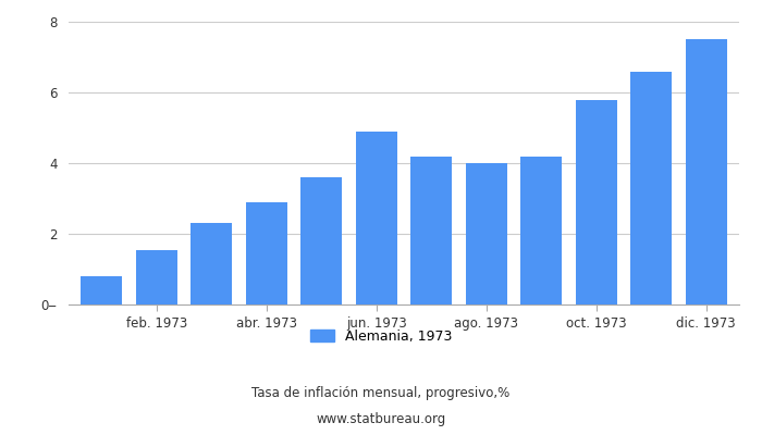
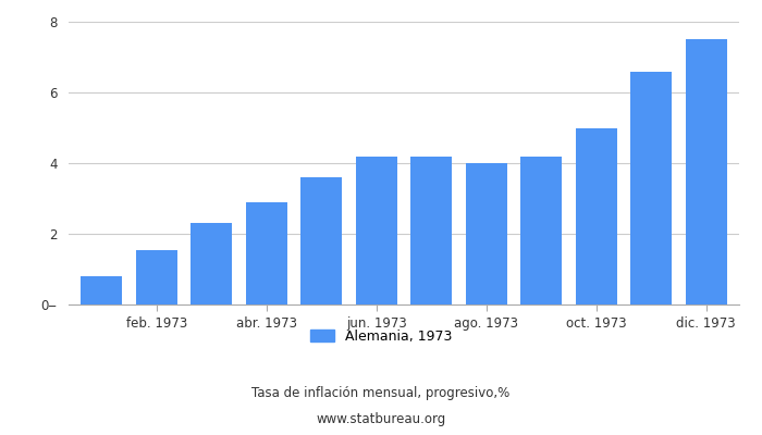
jun. 1973: 4.90 -> 4.20
oct. 1973: 5.80 -> 5.00
